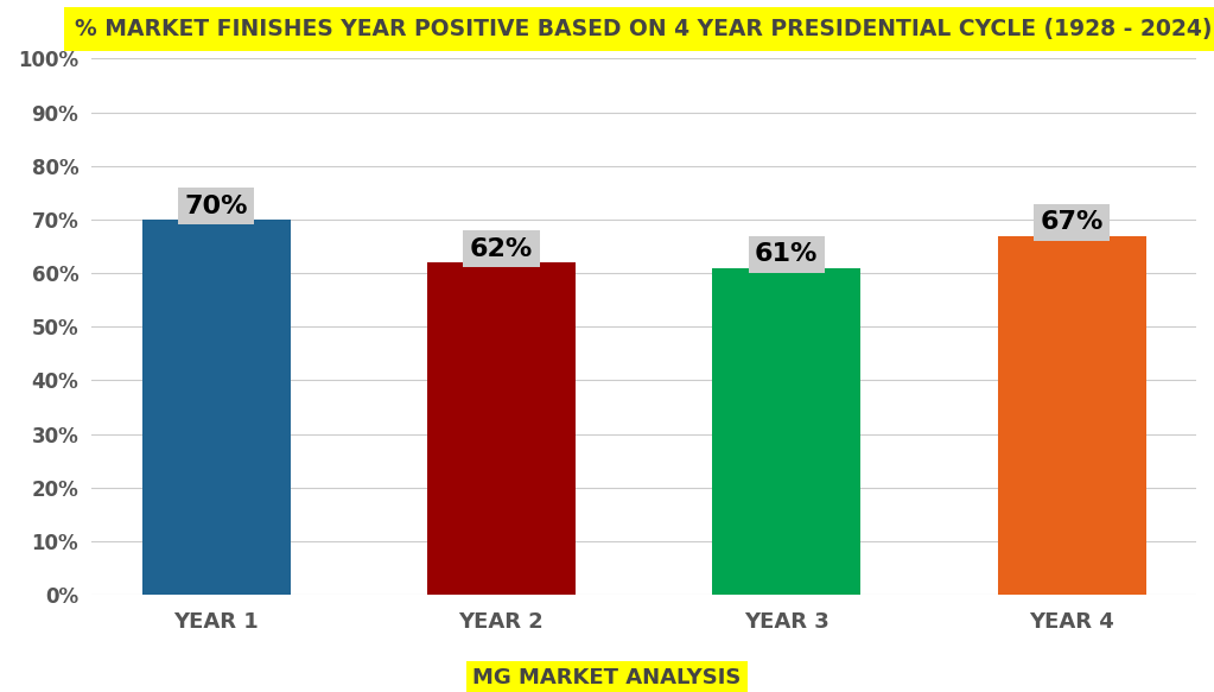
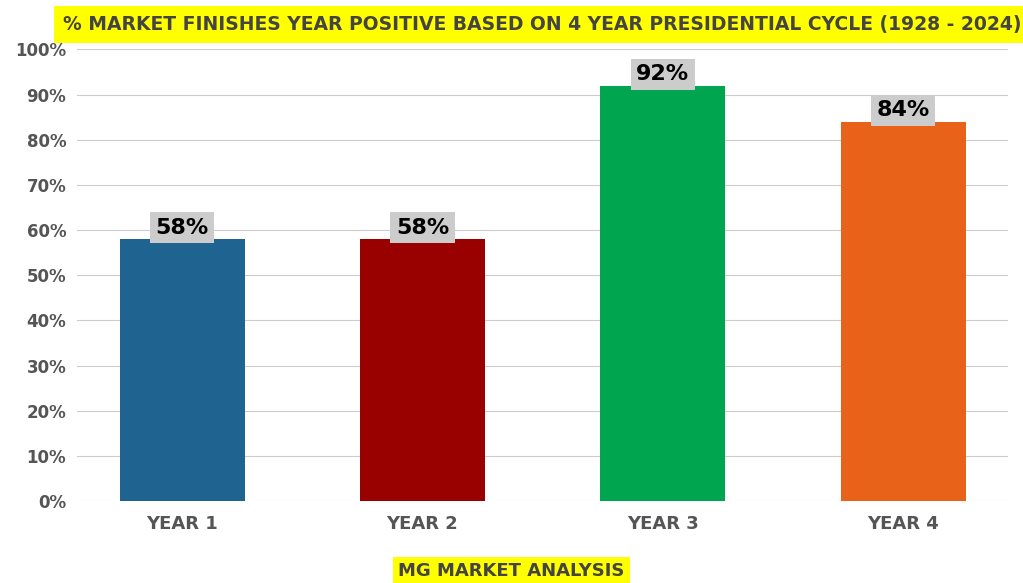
YEAR 1: 70% -> 58%
YEAR 2: 62% -> 58%
YEAR 3: 61% -> 92%
YEAR 4: 67% -> 84%
